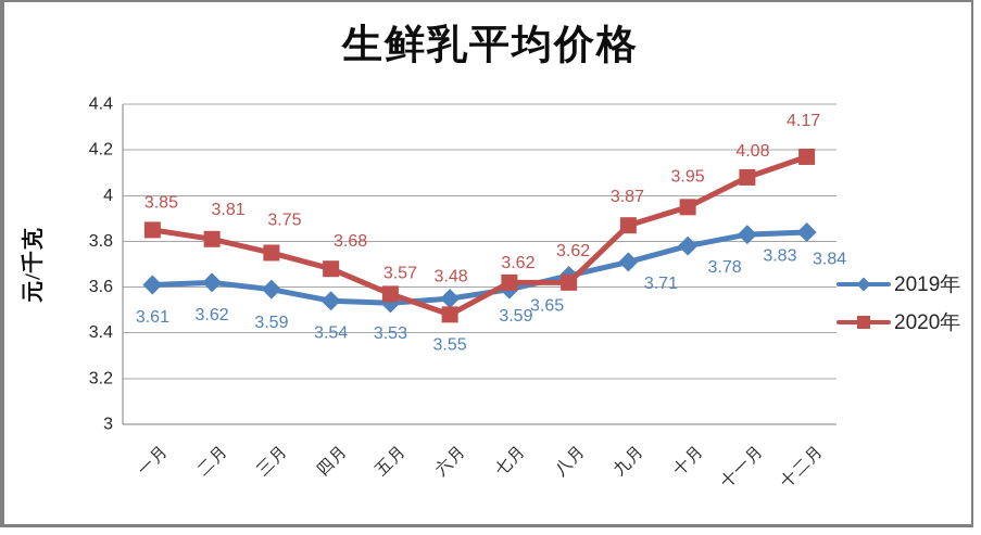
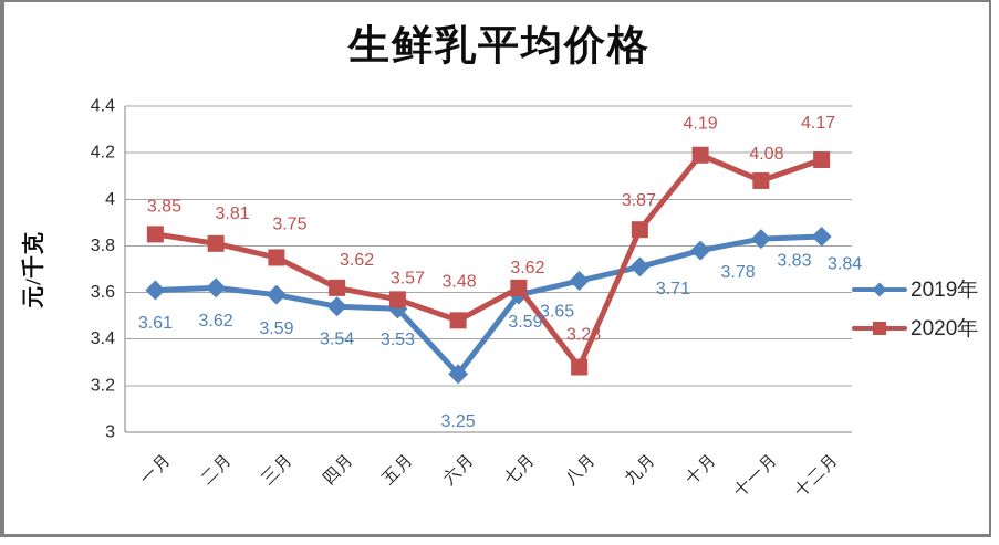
2020年/四月: 3.68 -> 3.62
2019年/六月: 3.55 -> 3.25
2020年/八月: 3.62 -> 3.28
2020年/十月: 3.95 -> 4.19
